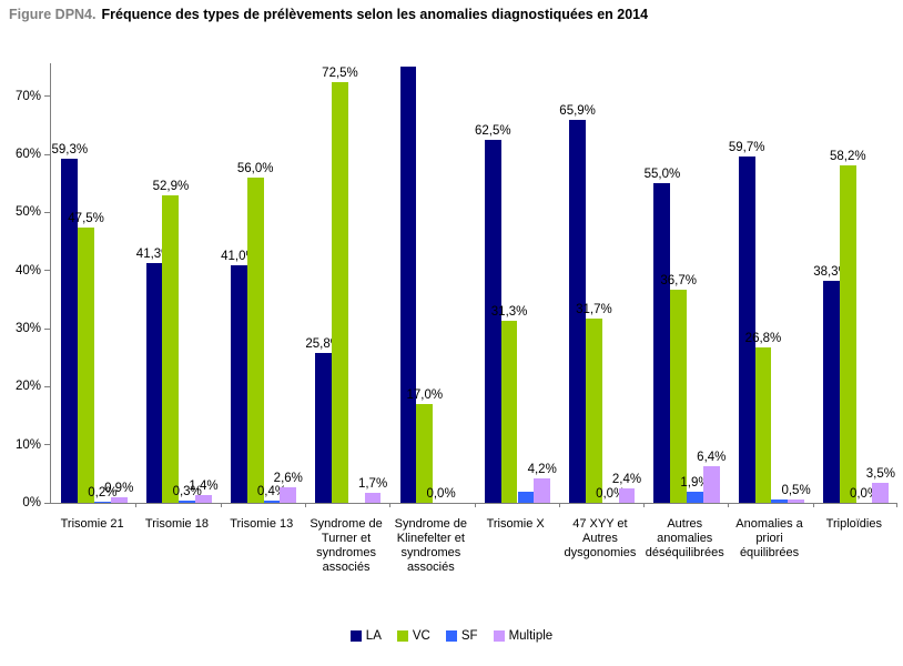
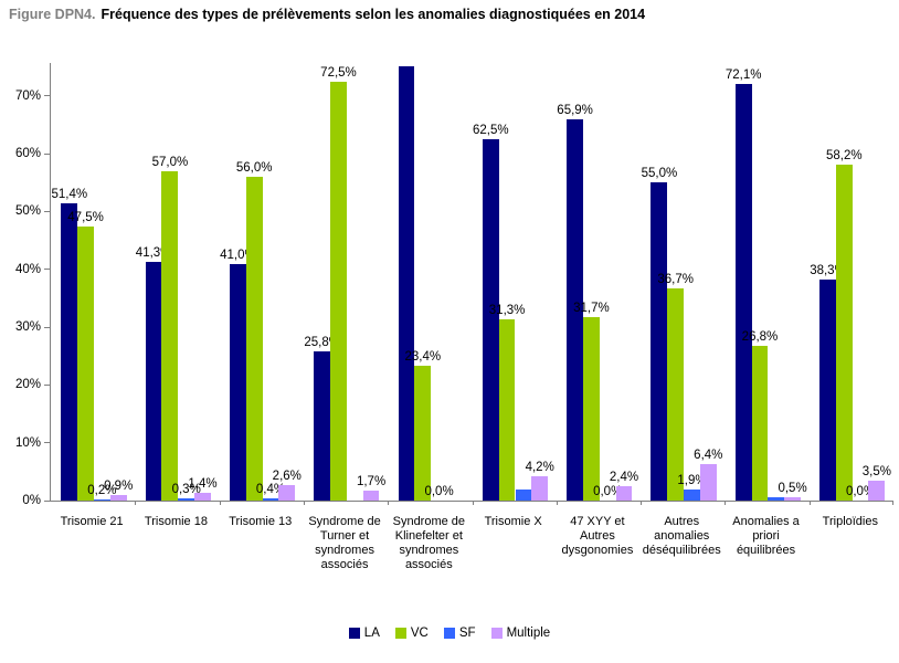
LA/Trisomie 21: 59,3% -> 51,4%
VC/Trisomie 18: 52,9% -> 57,0%
VC/Syndrome de Klinefelter et syndromes associés: 17,0% -> 23,4%
LA/Anomalies a priori équilibrées: 59,7% -> 72,1%
